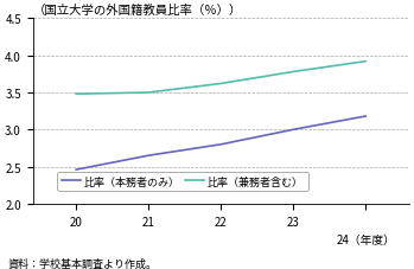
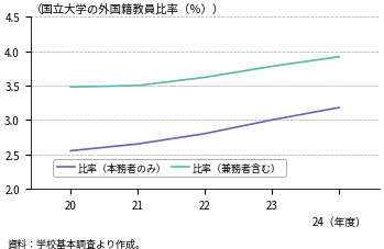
比率（本務者のみ）/20: 2.46 -> 2.55
